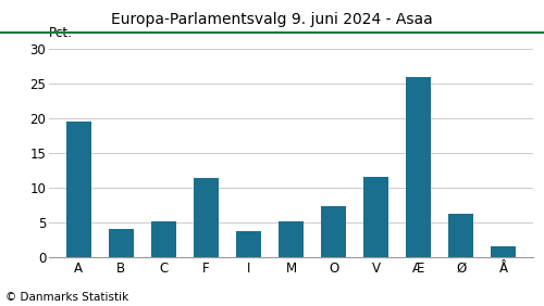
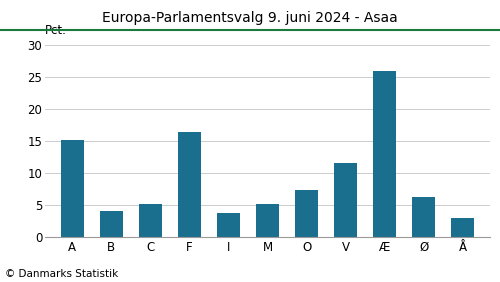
A: 19.5 -> 15.2
F: 11.4 -> 16.4
Å: 1.5 -> 3.0
